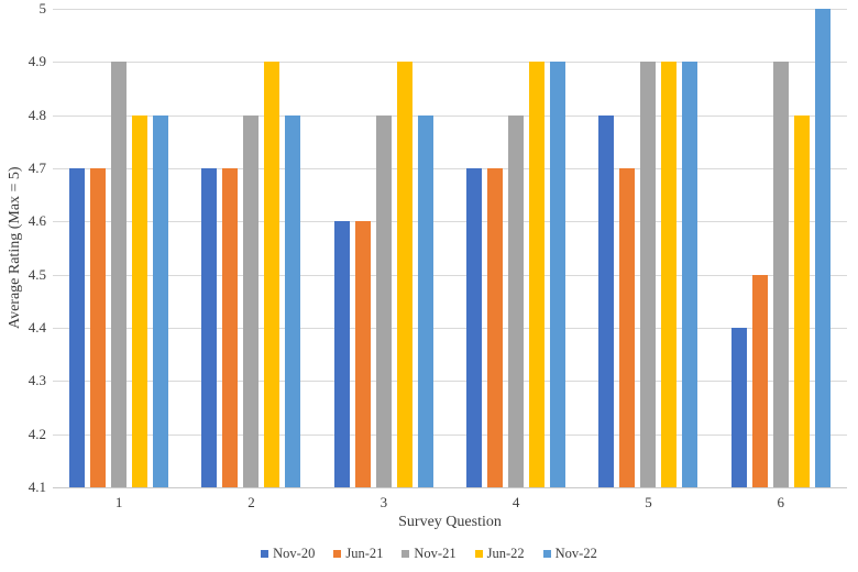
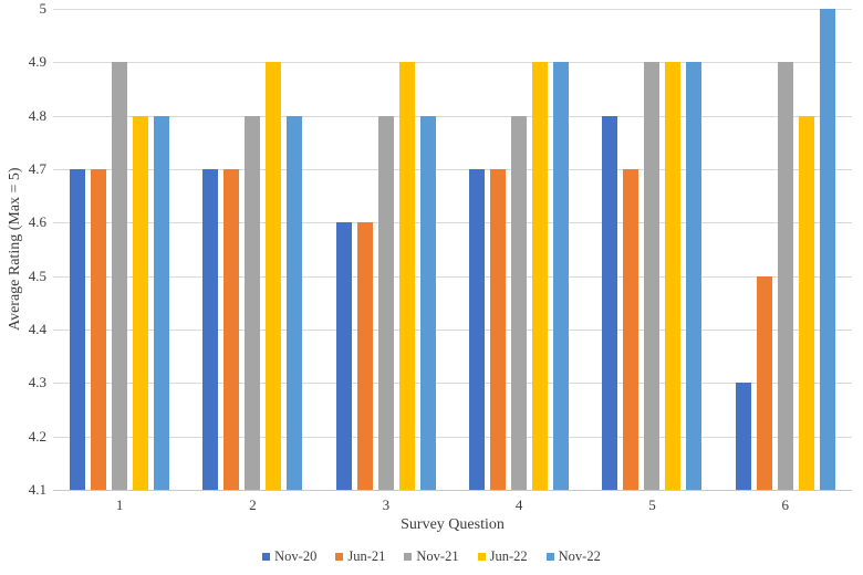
Nov-20/6: 4.4 -> 4.3
